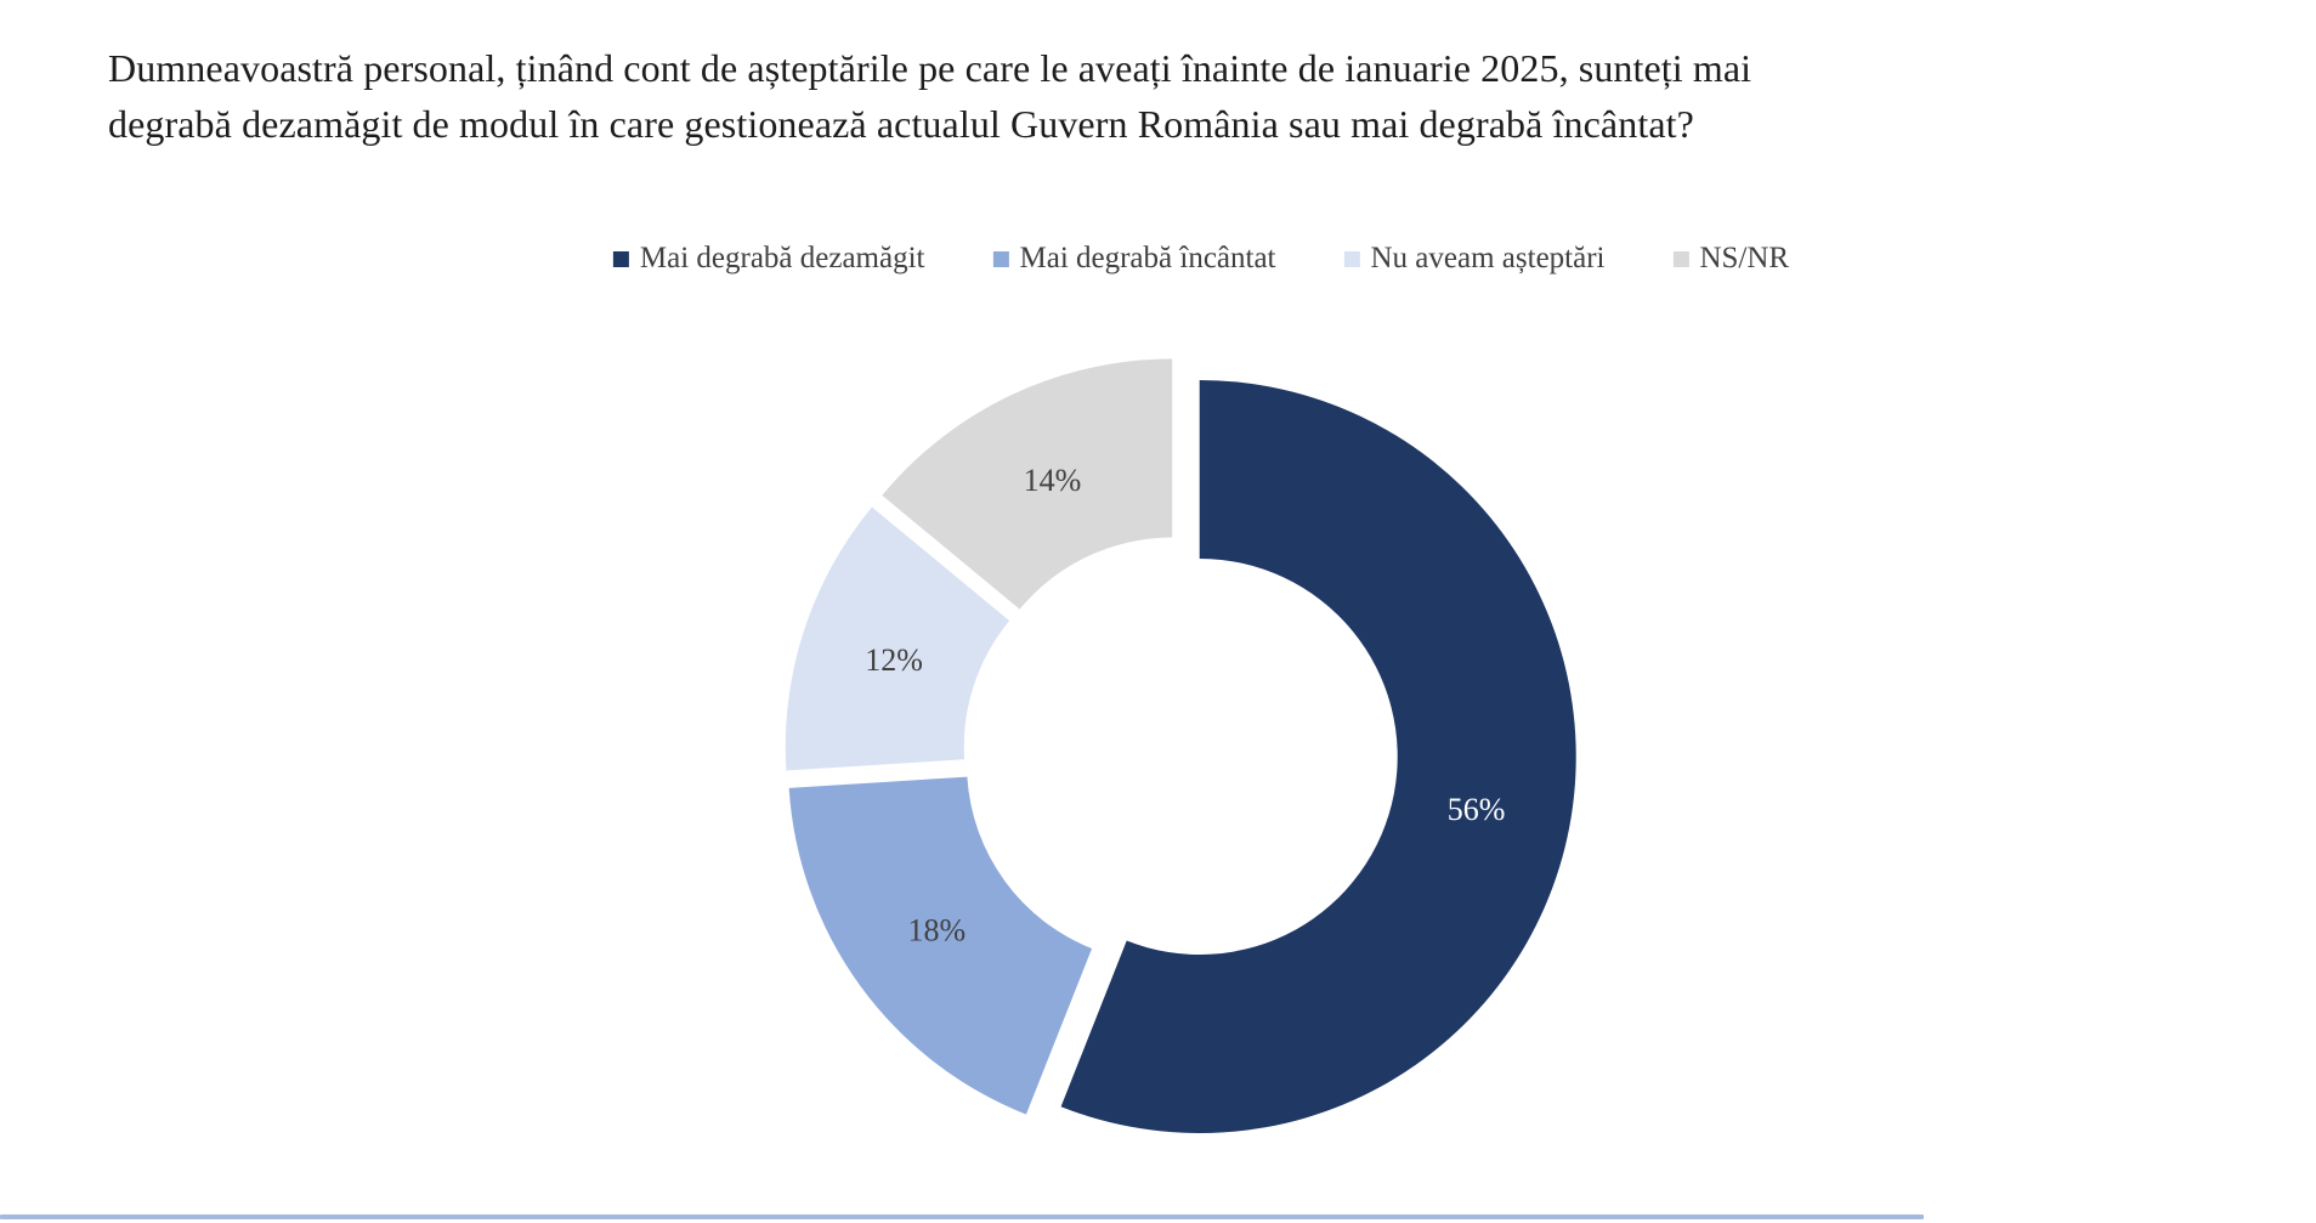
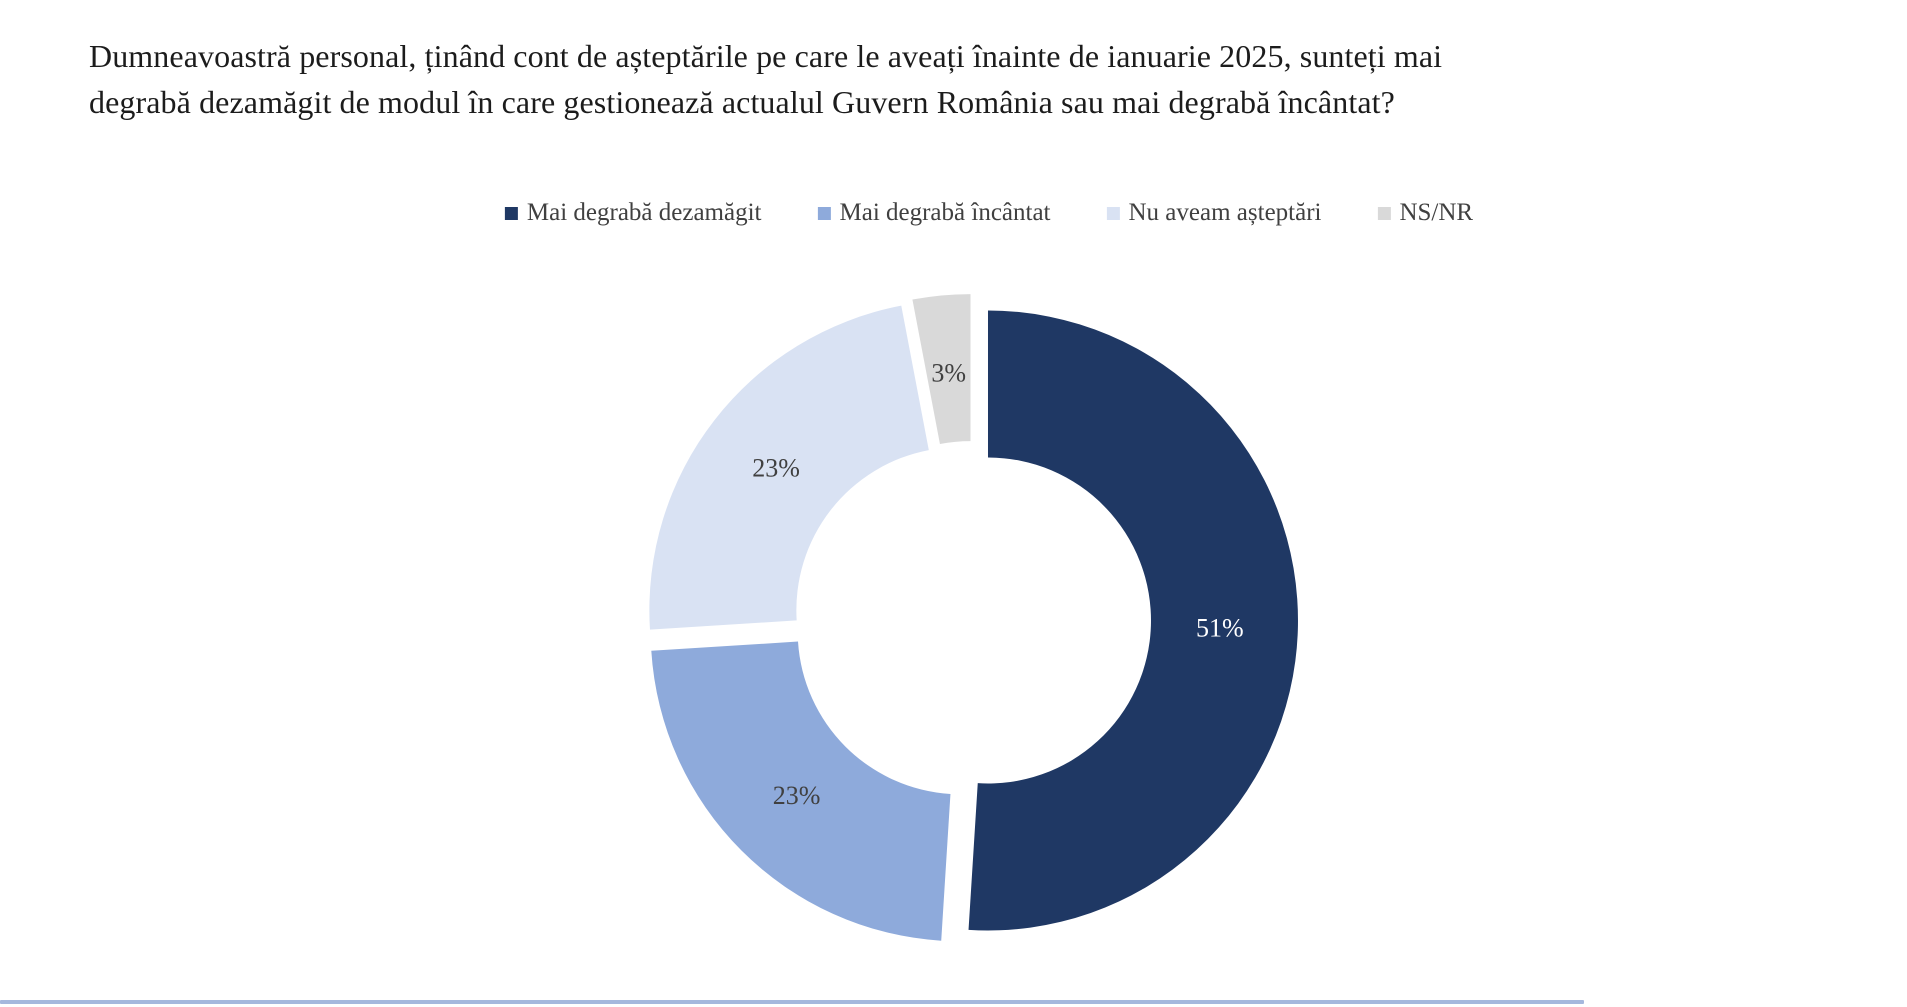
Mai degrabă dezamăgit: 56% -> 51%
Mai degrabă încântat: 18% -> 23%
Nu aveam așteptări: 12% -> 23%
NS/NR: 14% -> 3%
